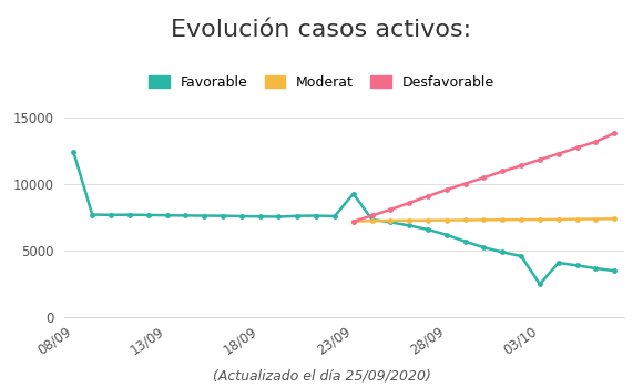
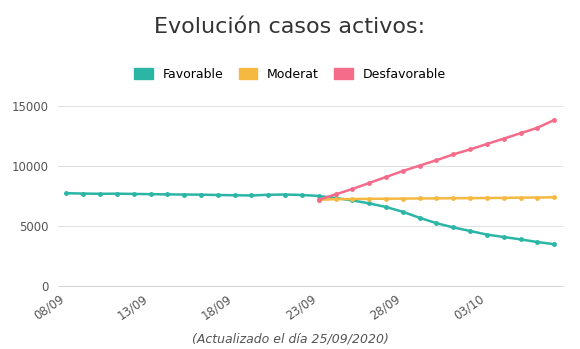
Favorable/08/09: 12400 -> 7800
Favorable/23/09: 9300 -> 7500
Favorable/03/10: 2500 -> 4300
